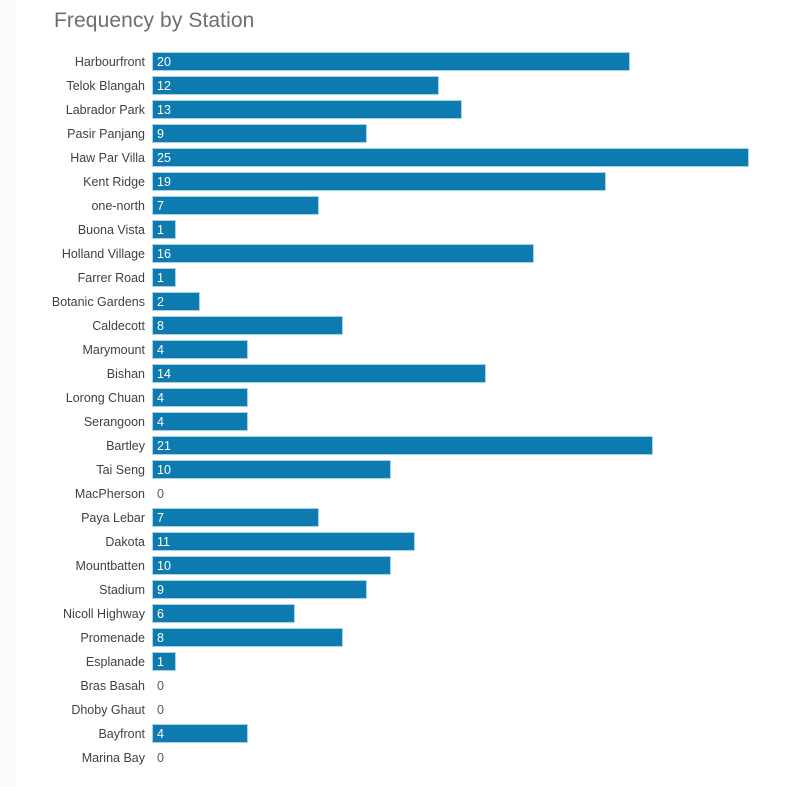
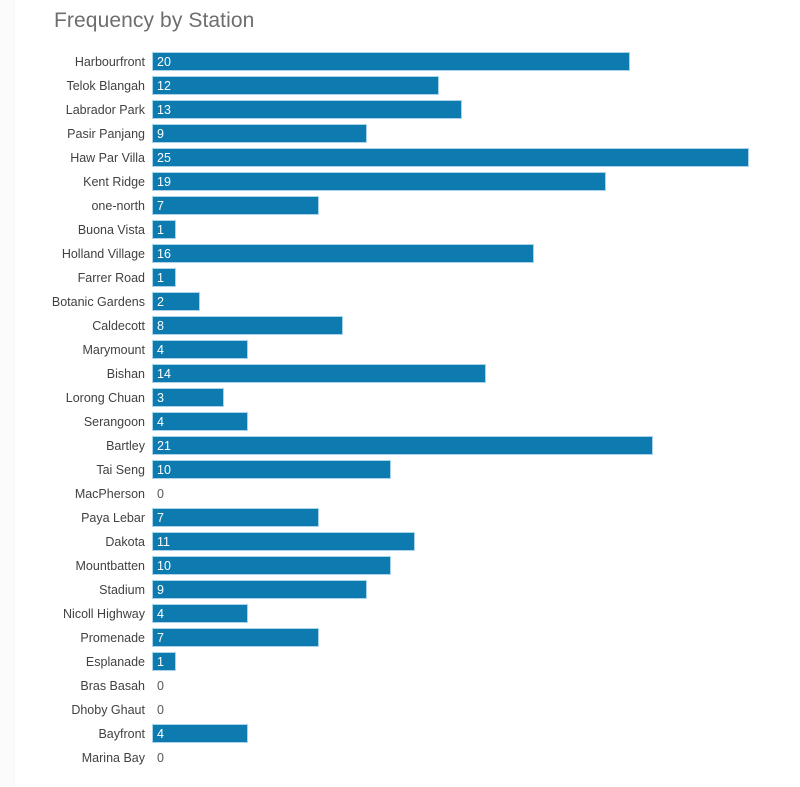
Lorong Chuan: 4 -> 3
Nicoll Highway: 6 -> 4
Promenade: 8 -> 7
